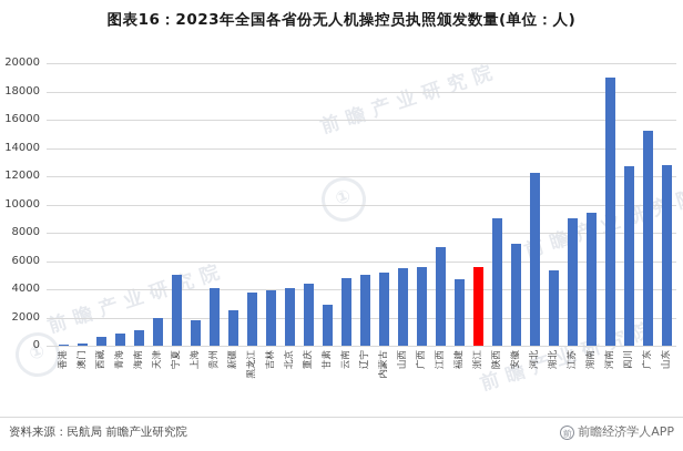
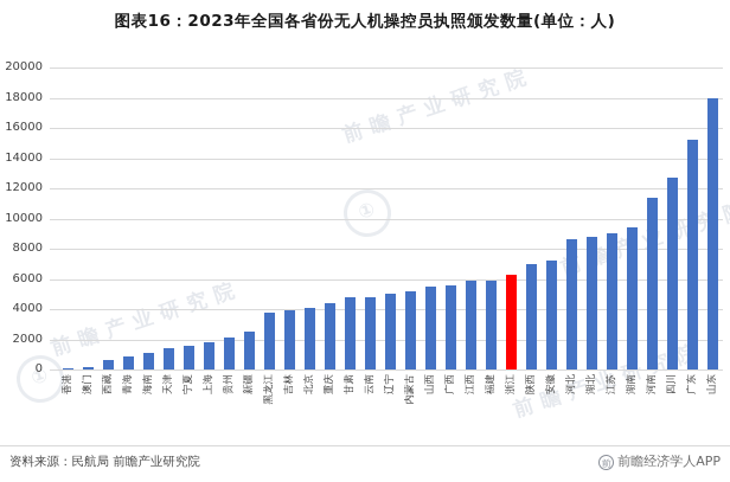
天津: 2000 -> 1400
宁夏: 5000 -> 1600
贵州: 4100 -> 2100
甘肃: 2900 -> 4800
江西: 7000 -> 5900
福建: 4700 -> 5900
浙江: 5600 -> 6300
陕西: 9000 -> 7000
河北: 12200 -> 8600
湖北: 5300 -> 8800
河南: 19000 -> 11400
山东: 12800 -> 18000
